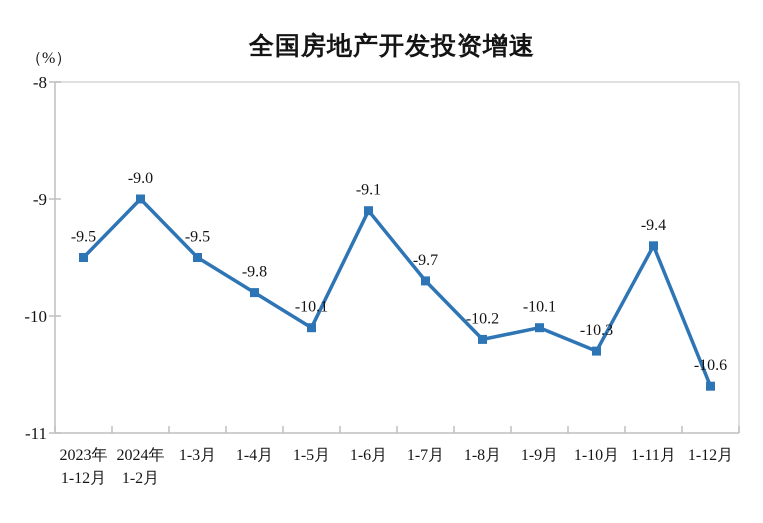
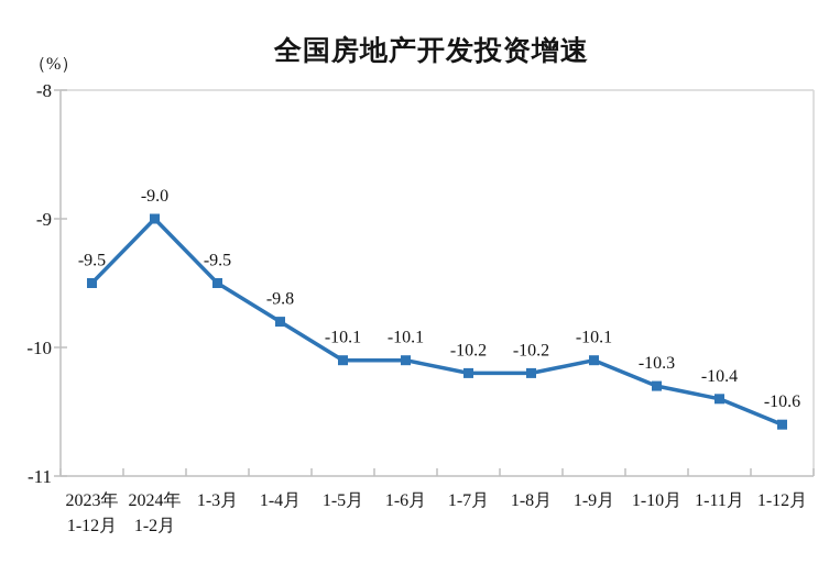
1-6月: -9.1 -> -10.1
1-7月: -9.7 -> -10.2
1-11月: -9.4 -> -10.4
